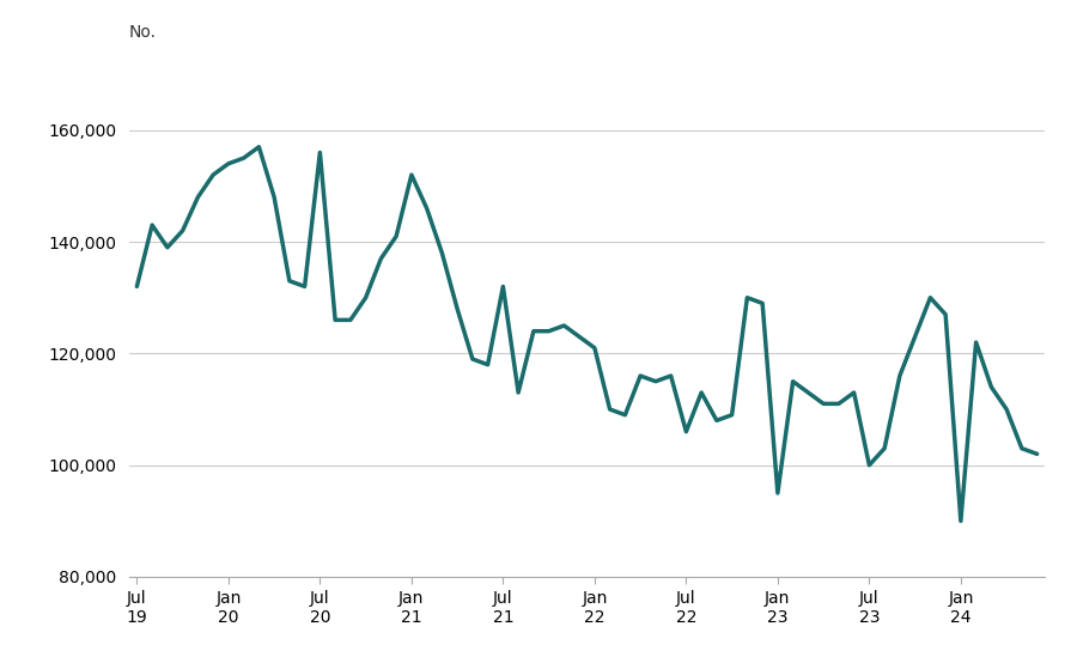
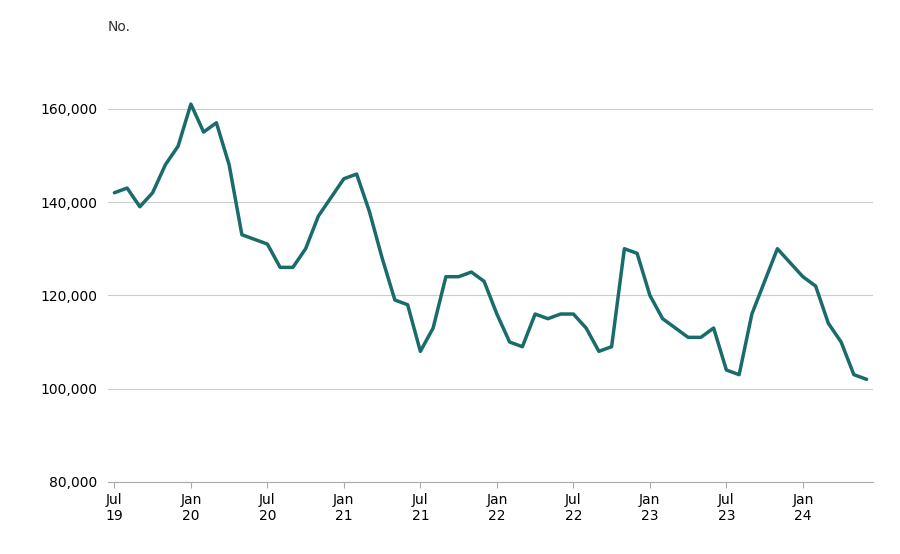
Jul 19: 132,000 -> 142,000
Jan 20: 154,000 -> 161,000
Jul 20: 156,000 -> 131,000
Jan 21: 152,000 -> 145,000
Jul 21: 132,000 -> 108,000
Jan 22: 121,000 -> 116,000
Jul 22: 106,000 -> 116,000
Jan 23: 95,000 -> 120,000
Jul 23: 100,000 -> 104,000
Jan 24: 90,000 -> 124,000
